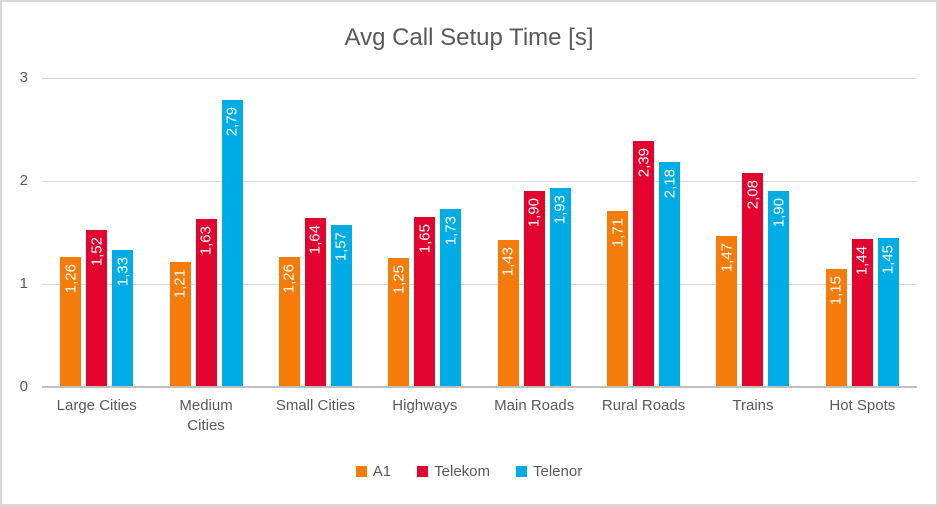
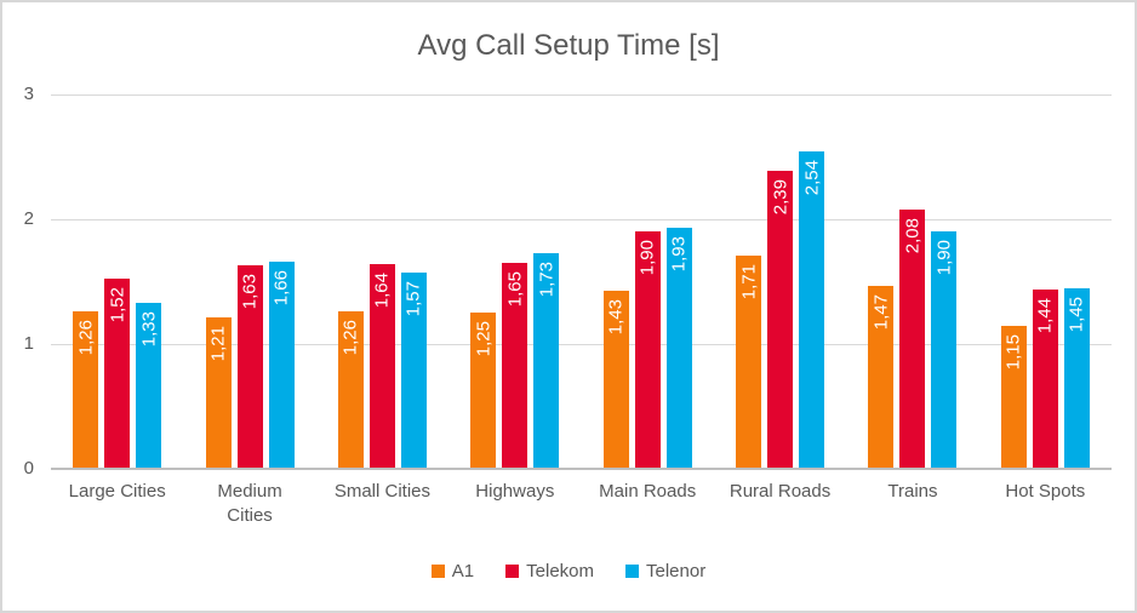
Telenor/Medium Cities: 2,79 -> 1,66
Telenor/Rural Roads: 2,18 -> 2,54
